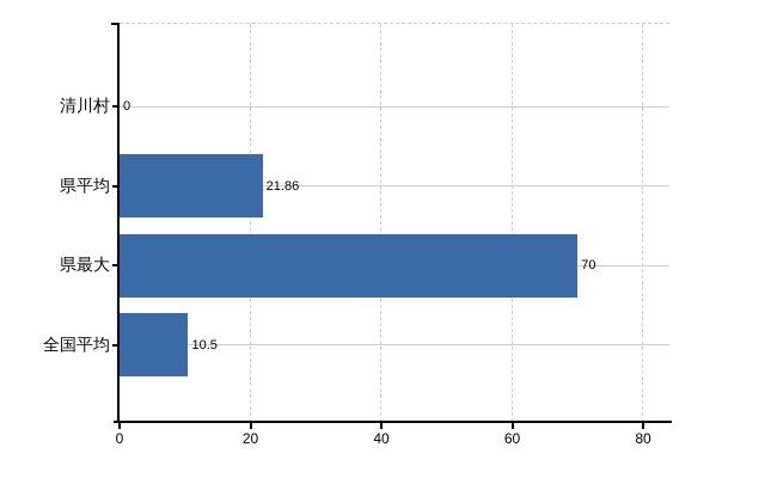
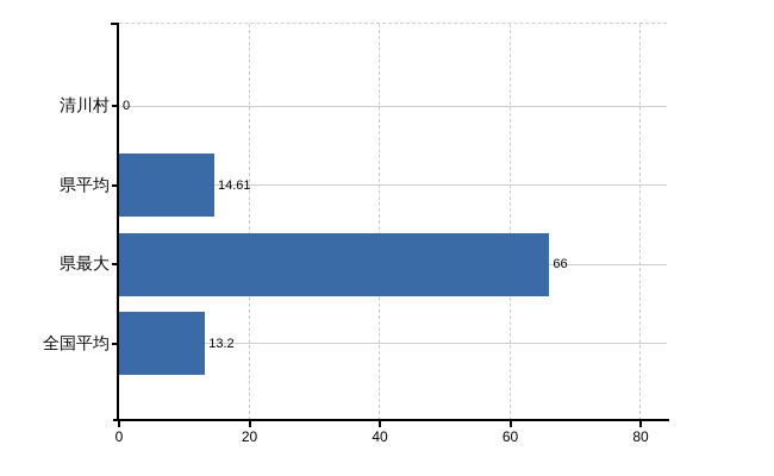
県平均: 21.86 -> 14.61
県最大: 70 -> 66
全国平均: 10.5 -> 13.2
